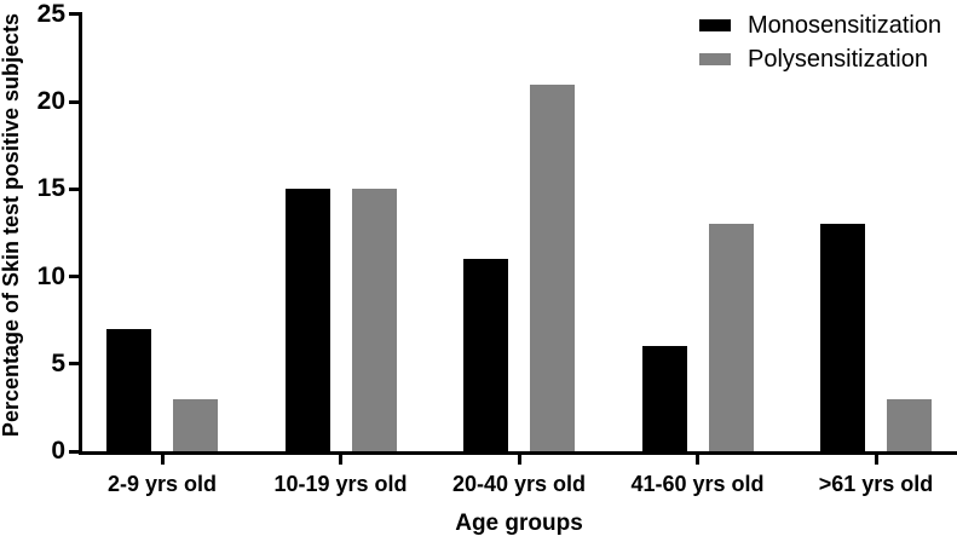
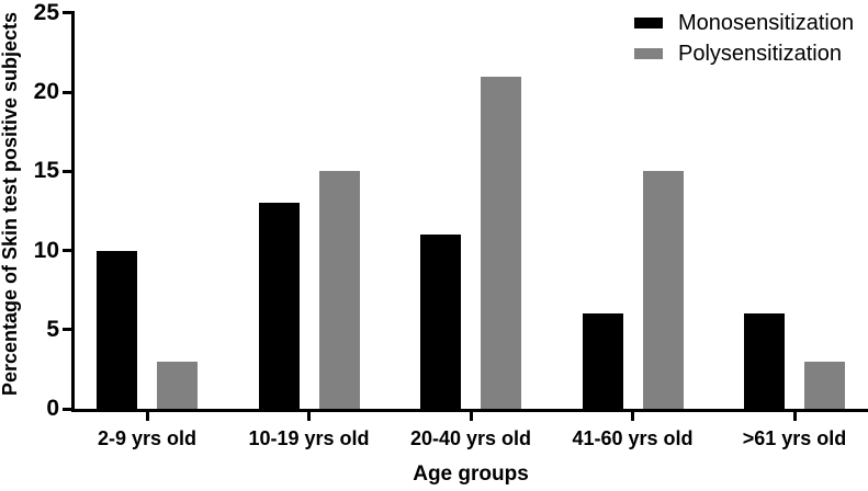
Monosensitization/2-9 yrs old: 7 -> 10
Monosensitization/10-19 yrs old: 15 -> 13
Polysensitization/41-60 yrs old: 13 -> 15
Monosensitization/>61 yrs old: 13 -> 6
